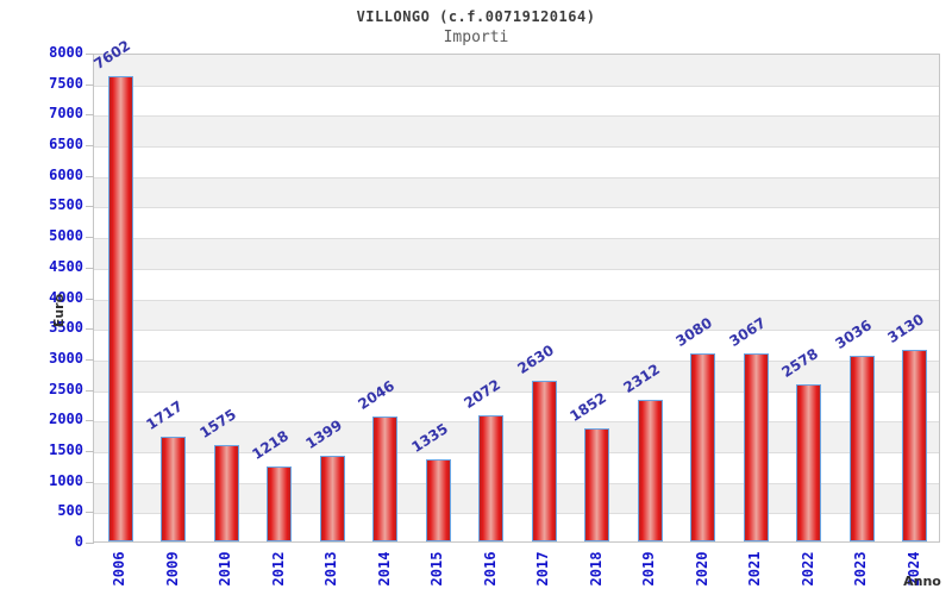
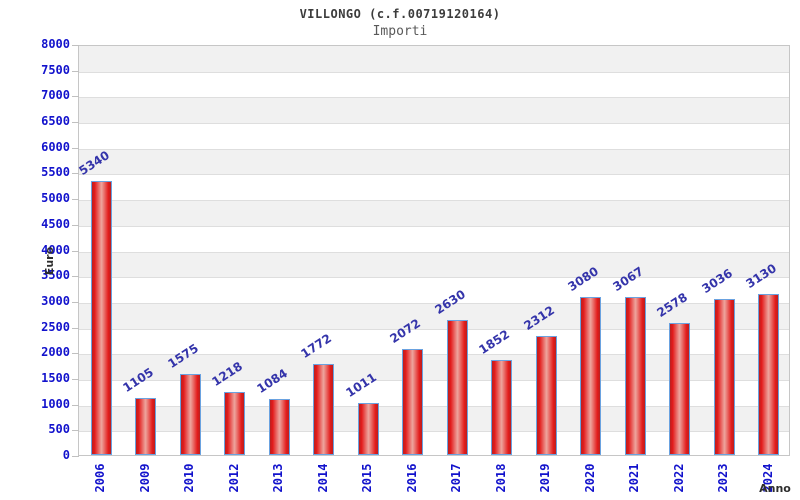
2006: 7602 -> 5340
2009: 1717 -> 1105
2013: 1399 -> 1084
2014: 2046 -> 1772
2015: 1335 -> 1011
